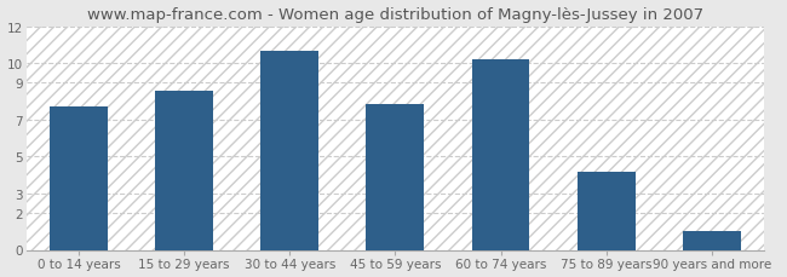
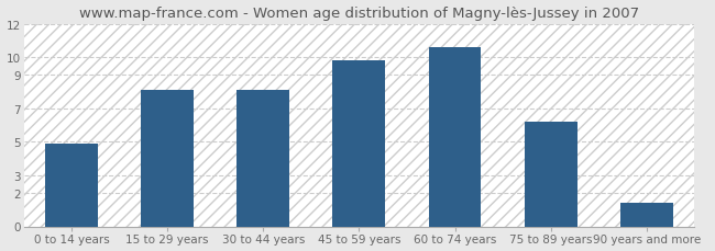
0 to 14 years: 7.7 -> 4.9
15 to 29 years: 8.5 -> 8.1
30 to 44 years: 10.7 -> 8.1
45 to 59 years: 7.8 -> 9.8
60 to 74 years: 10.2 -> 10.6
75 to 89 years: 4.2 -> 6.2
90 years and more: 1.0 -> 1.4
